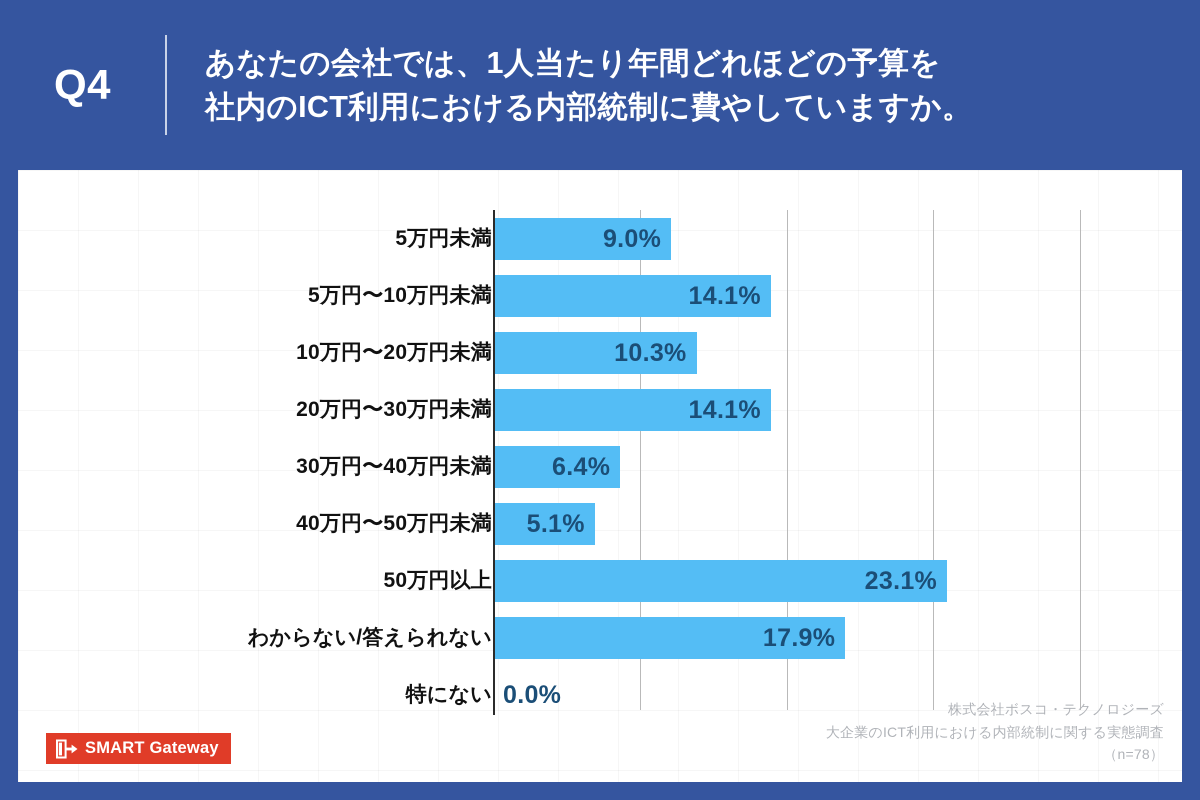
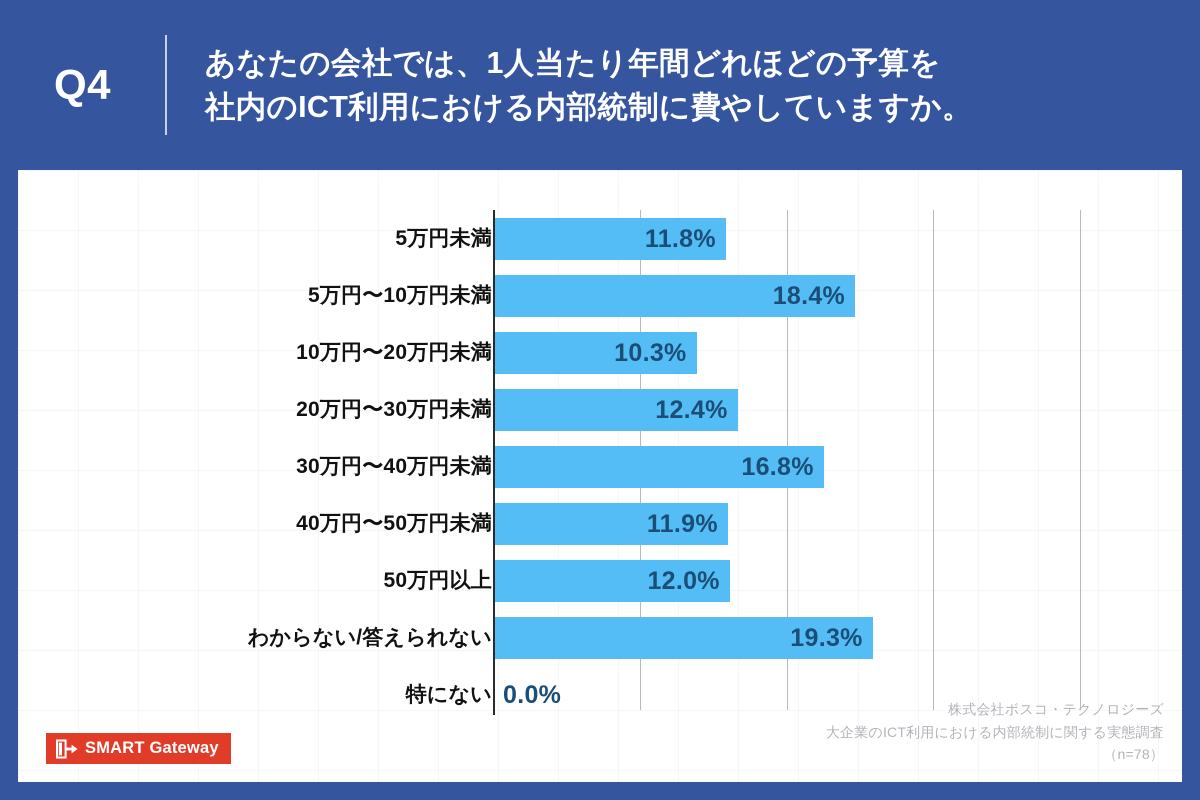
5万円未満: 9.0% -> 11.8%
5万円〜10万円未満: 14.1% -> 18.4%
20万円〜30万円未満: 14.1% -> 12.4%
30万円〜40万円未満: 6.4% -> 16.8%
40万円〜50万円未満: 5.1% -> 11.9%
50万円以上: 23.1% -> 12.0%
わからない/答えられない: 17.9% -> 19.3%
